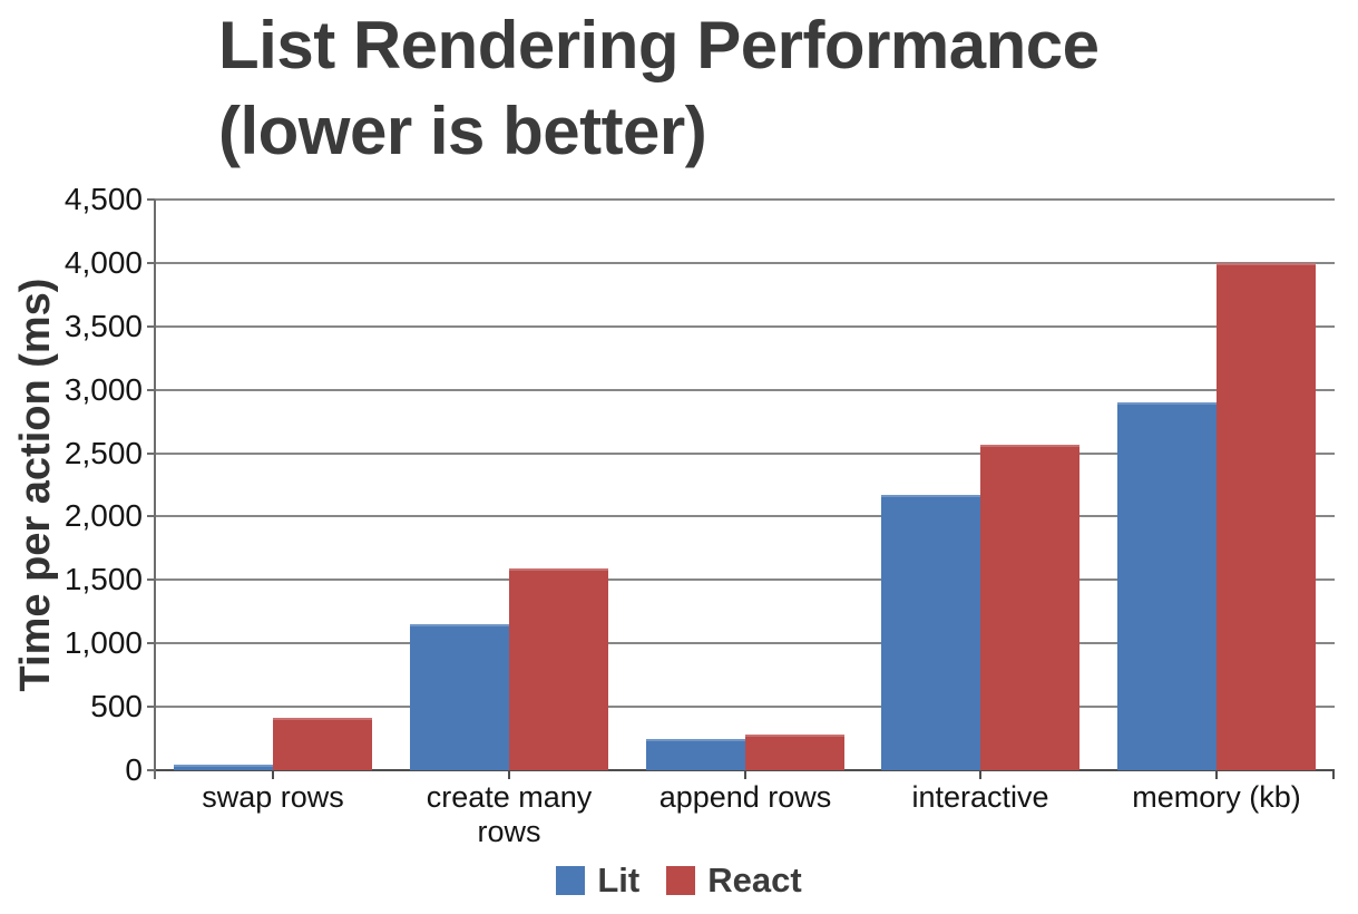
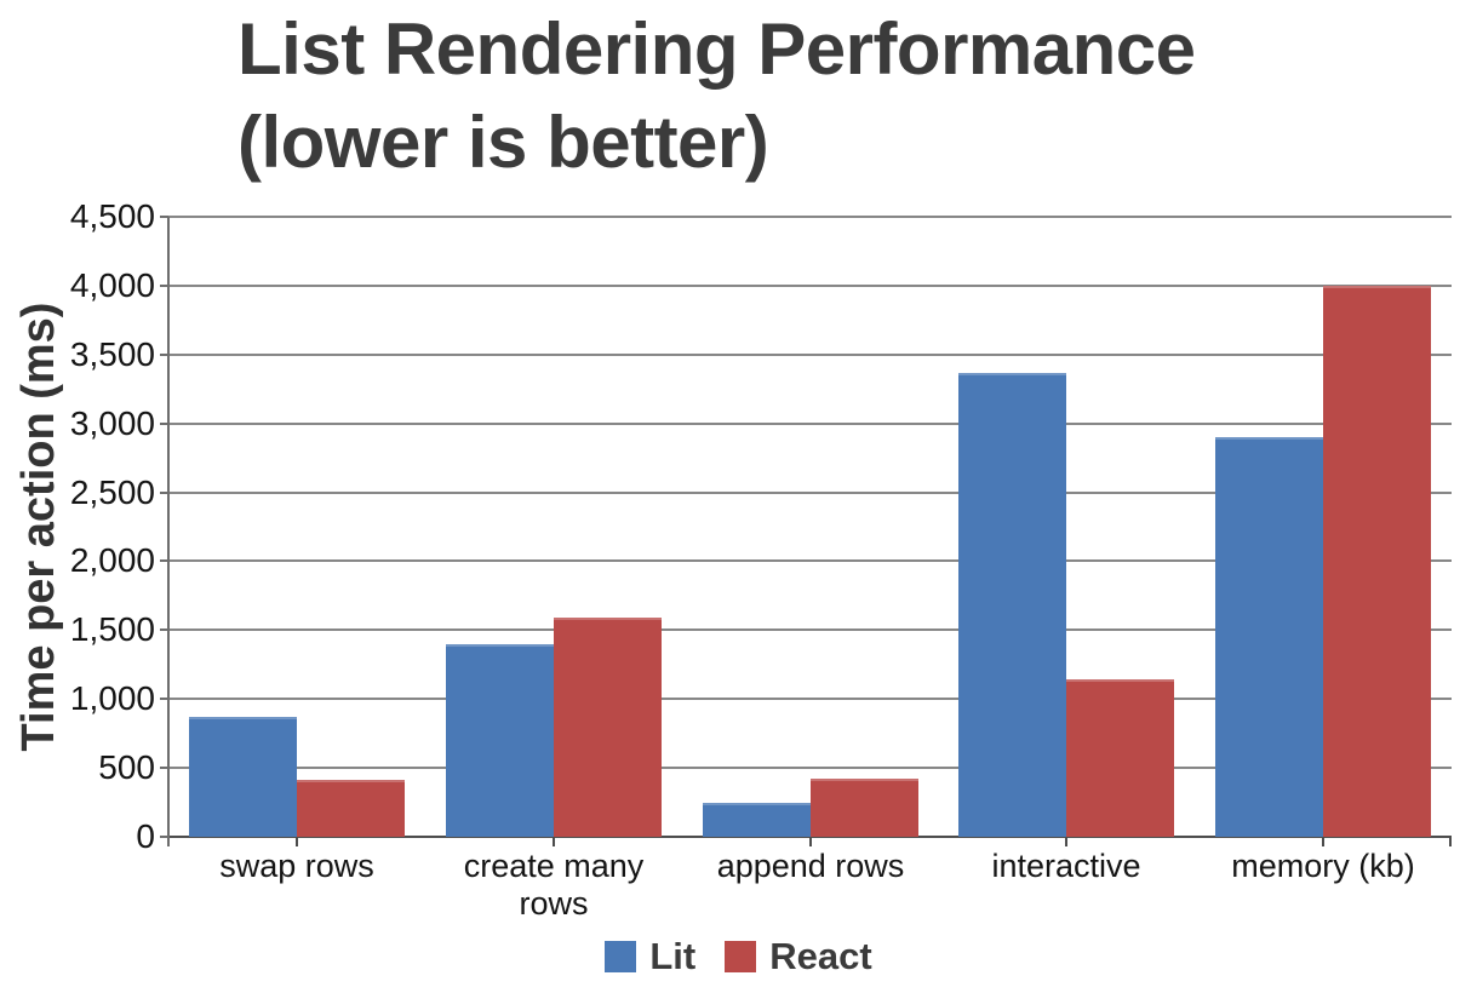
Lit/swap rows: 40 -> 870
Lit/create many rows: 1150 -> 1400
React/append rows: 280 -> 420
Lit/interactive: 2180 -> 3370
React/interactive: 2570 -> 1140
